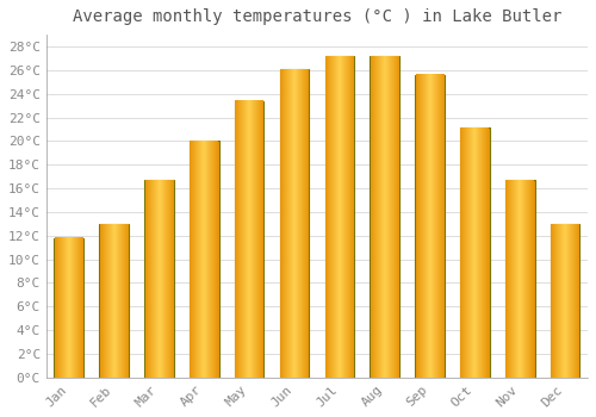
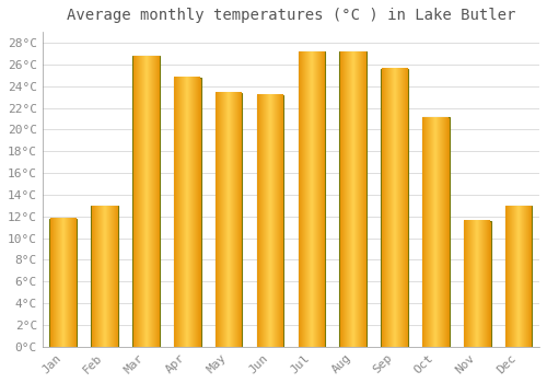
Mar: 16.7°C -> 26.8°C
Apr: 20.0°C -> 24.8°C
Jun: 26.1°C -> 23.2°C
Nov: 16.7°C -> 11.6°C
